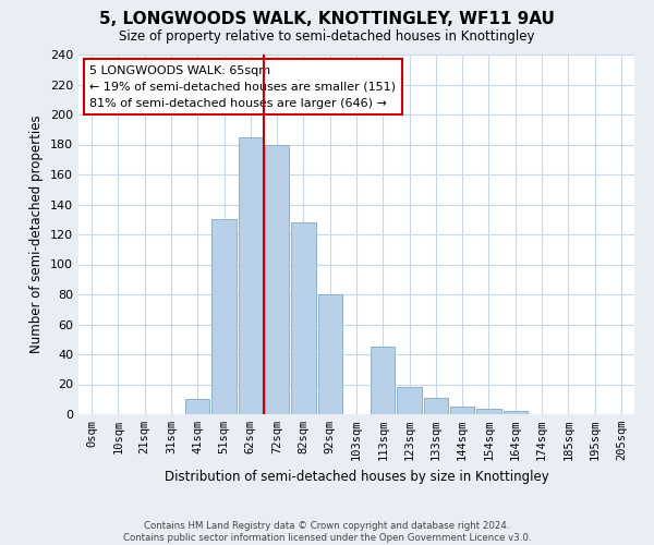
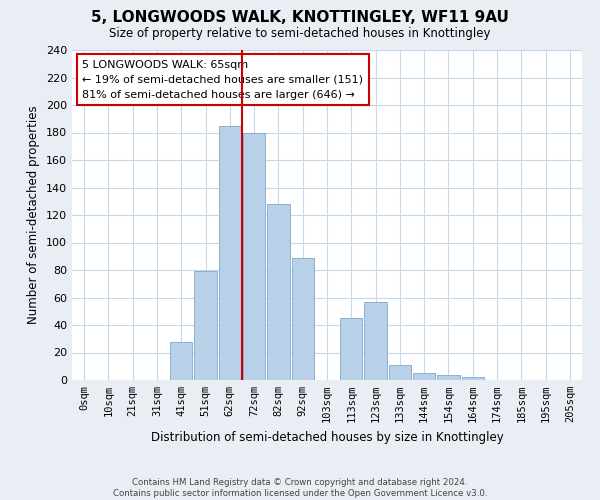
41sqm: 10 -> 28
51sqm: 130 -> 79
92sqm: 80 -> 89
123sqm: 18 -> 57
